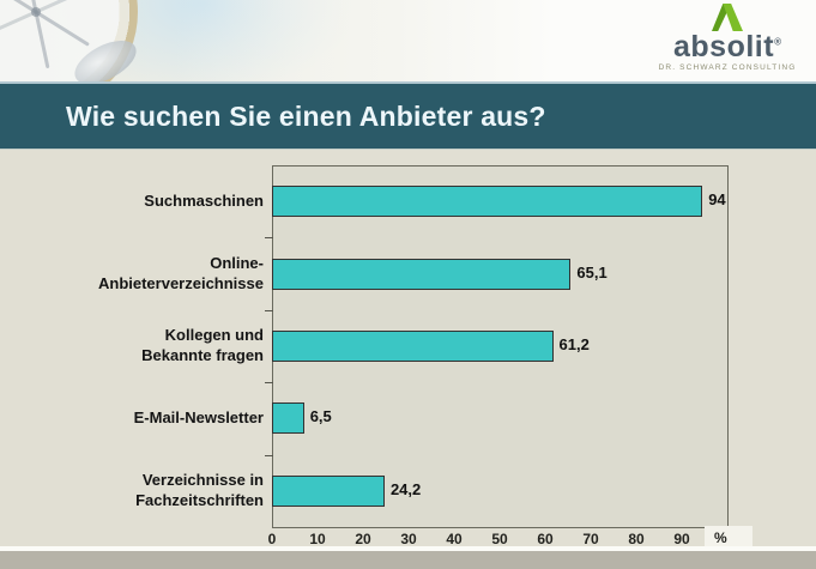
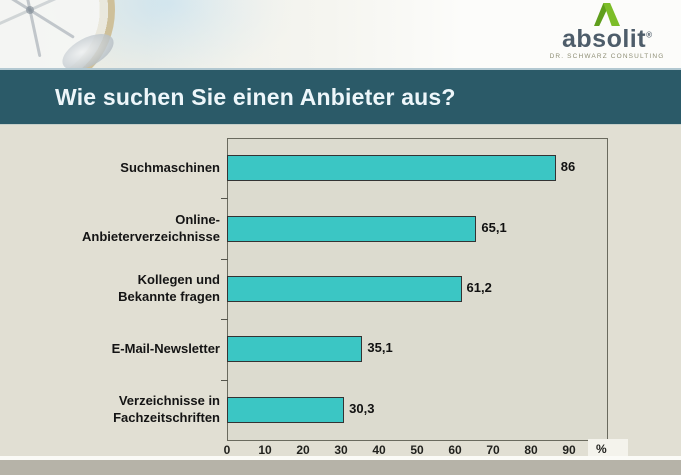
Suchmaschinen: 94 -> 86
E-Mail-Newsletter: 6,5 -> 35,1
Verzeichnisse in Fachzeitschriften: 24,2 -> 30,3
